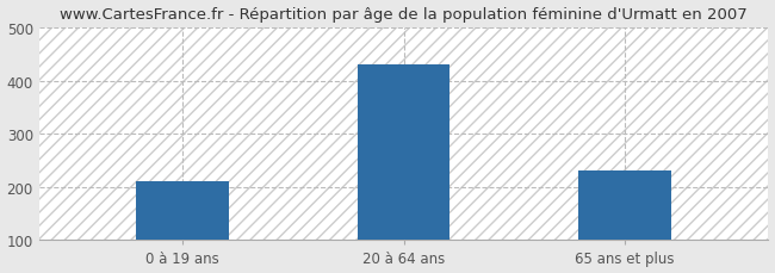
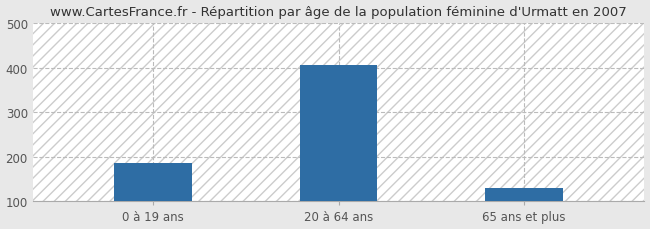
0 à 19 ans: 210 -> 185
20 à 64 ans: 430 -> 405
65 ans et plus: 230 -> 130
